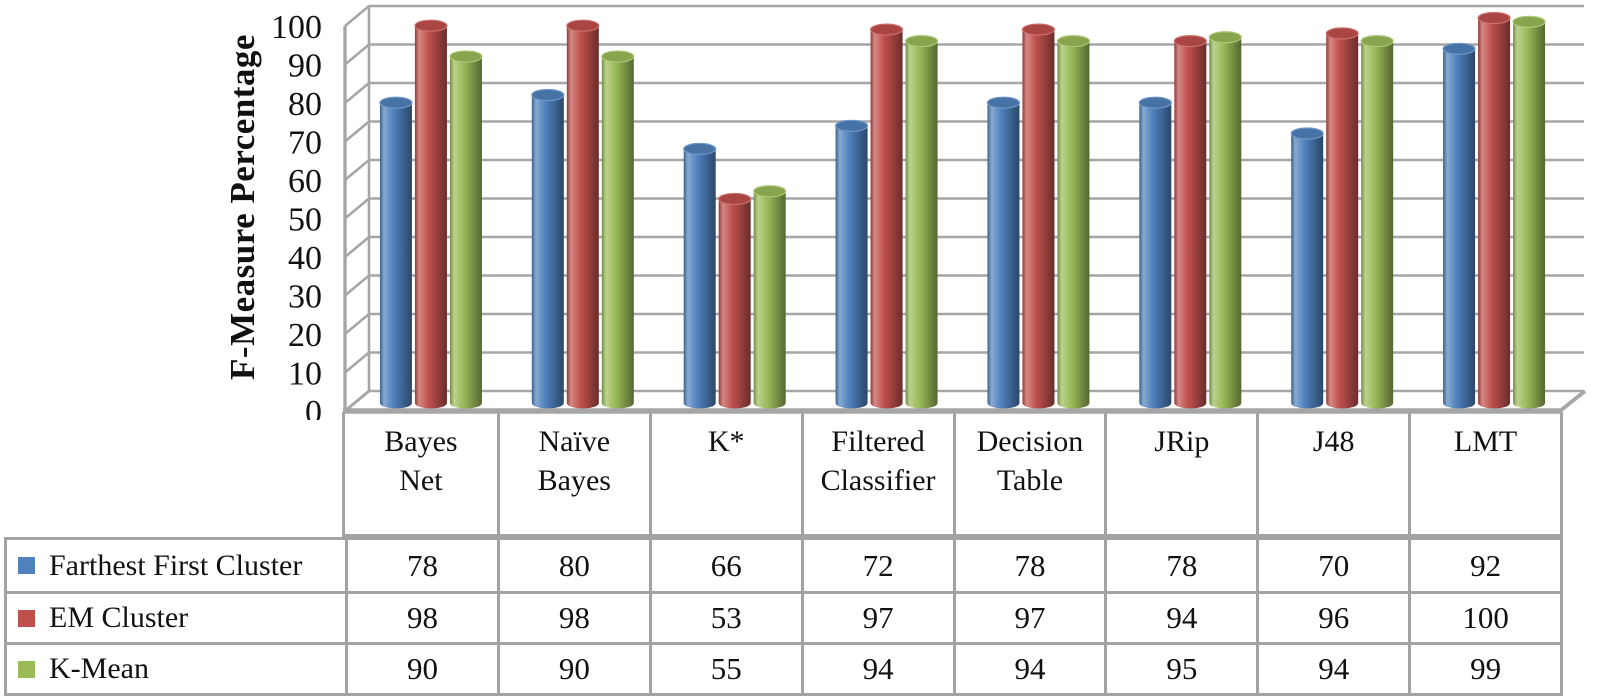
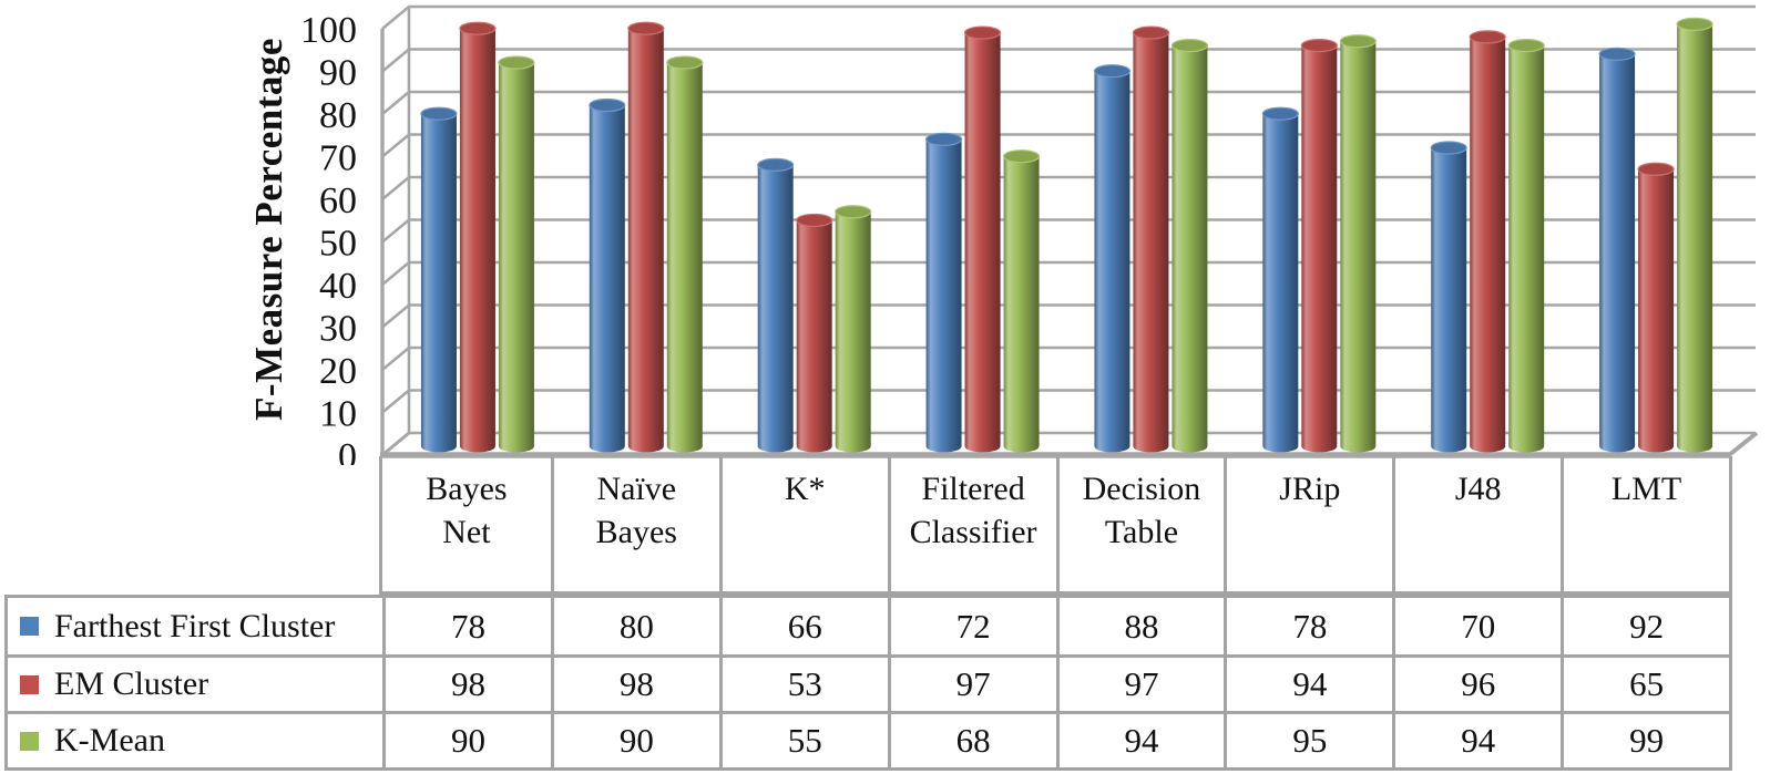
K-Mean/Filtered Classifier: 94 -> 68
Farthest First Cluster/Decision Table: 78 -> 88
EM Cluster/LMT: 100 -> 65
